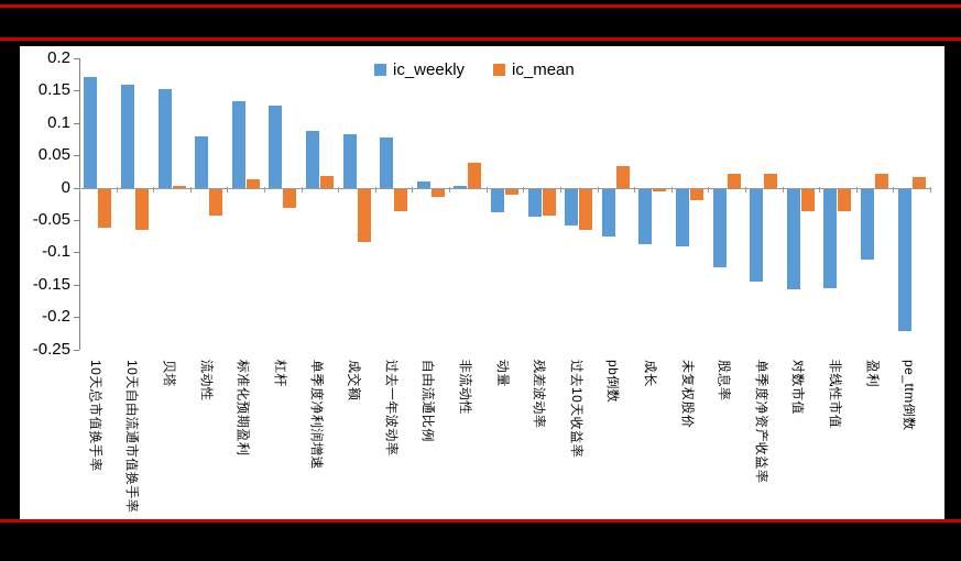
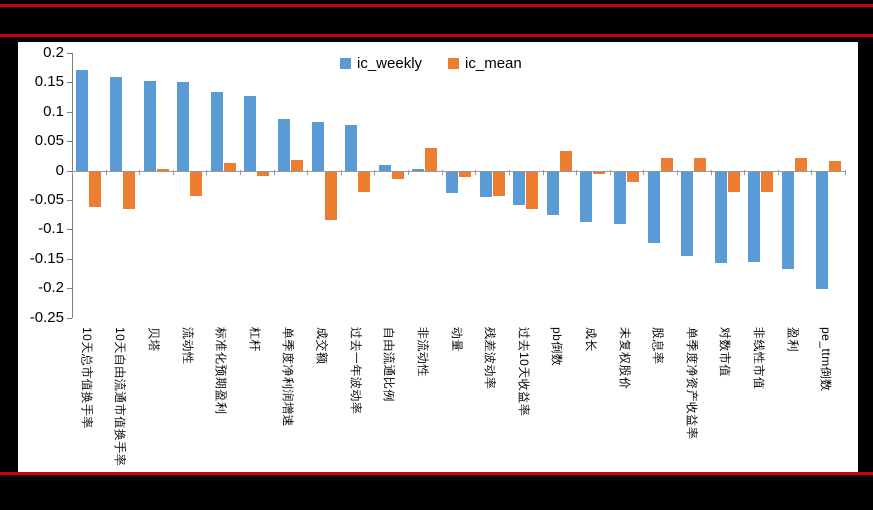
ic_weekly/流动性: 0.08 -> 0.15
ic_mean/杠杆: -0.03 -> -0.01
ic_weekly/盈利: -0.11 -> -0.17
ic_weekly/pe_ttm倒数: -0.22 -> -0.20
